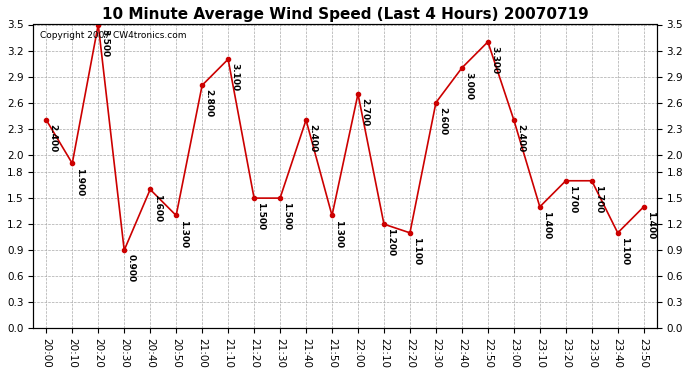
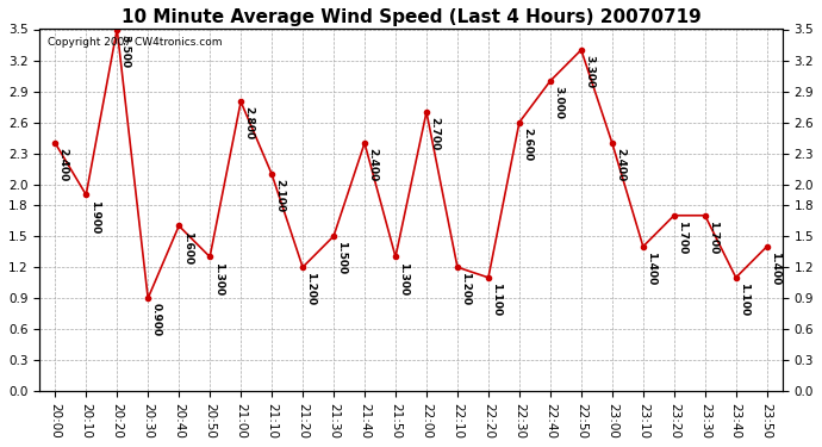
21:10: 3.100 -> 2.100
21:20: 1.500 -> 1.200
